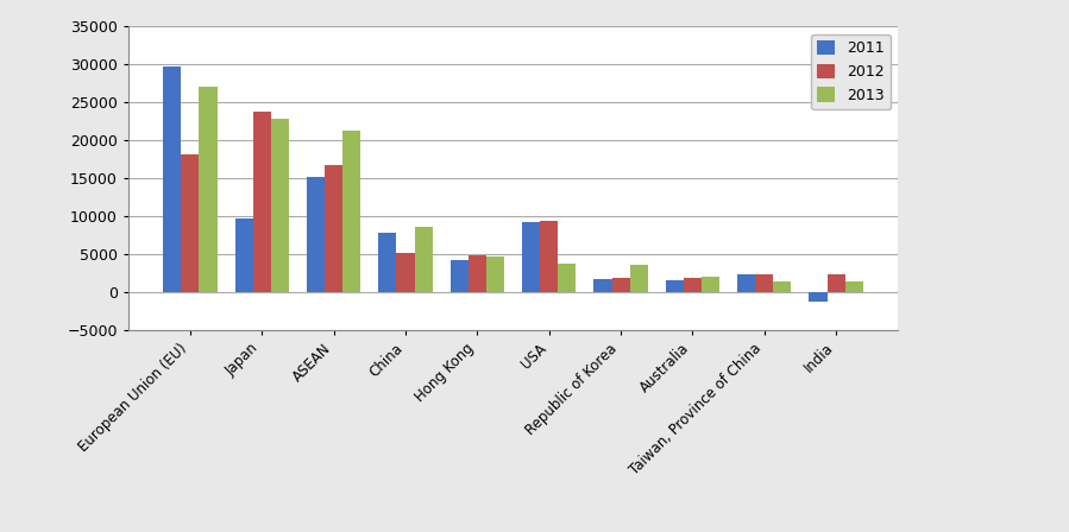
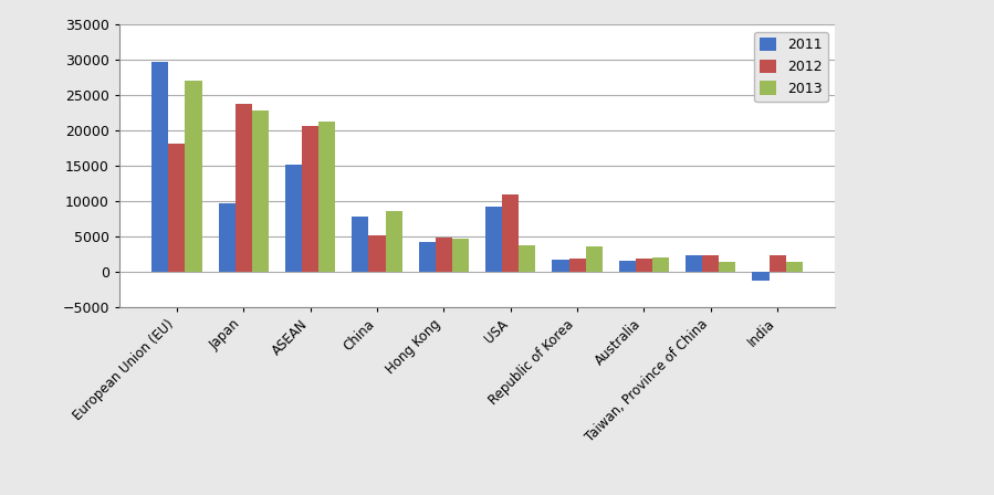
2012/ASEAN: 16800 -> 20700
2012/USA: 9400 -> 11000
